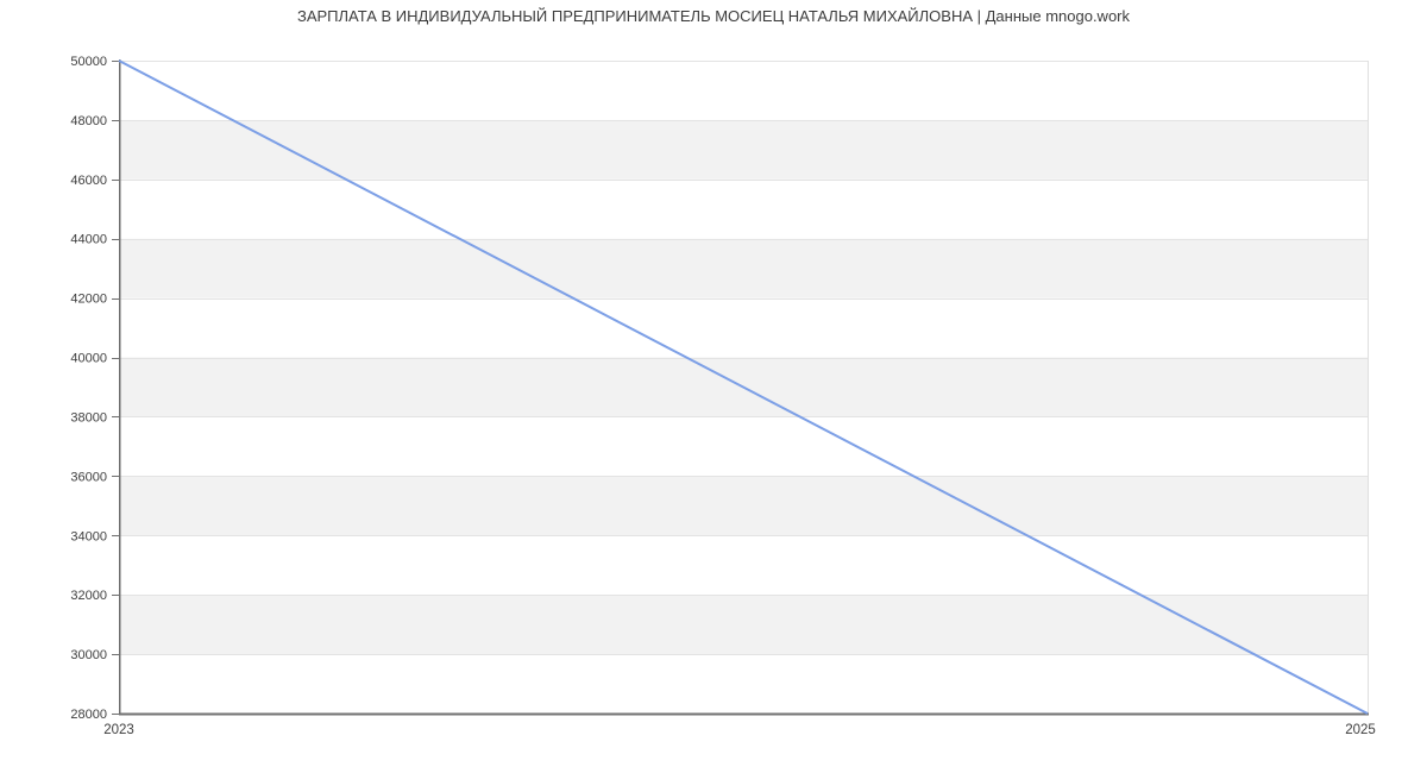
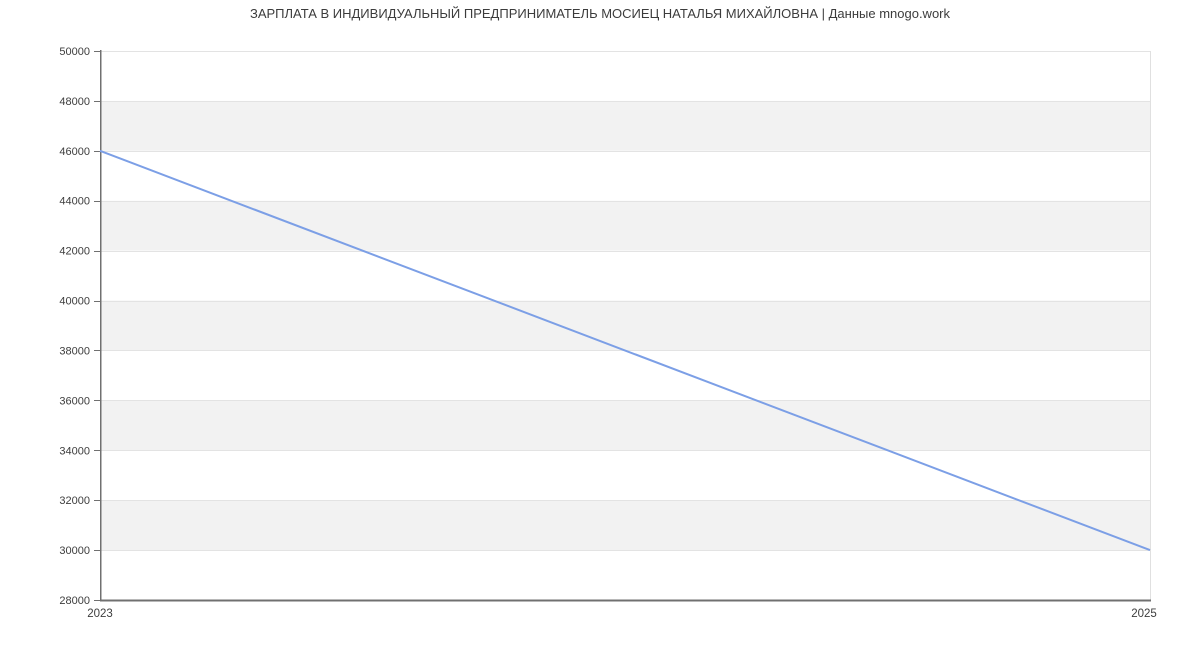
2023: 50000 -> 46000
2025: 28000 -> 30000
